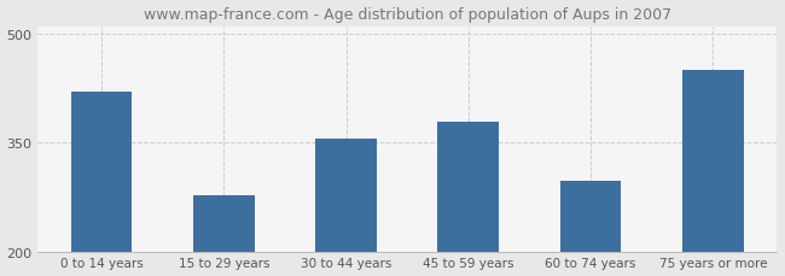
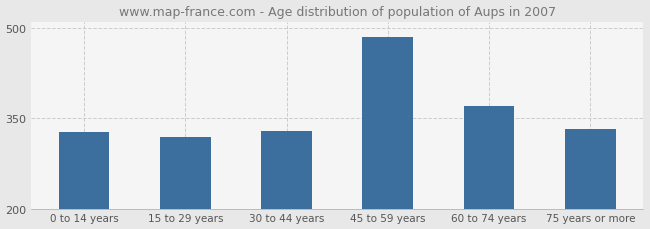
0 to 14 years: 420 -> 327
15 to 29 years: 278 -> 319
30 to 44 years: 356 -> 330
45 to 59 years: 378 -> 484
60 to 74 years: 298 -> 371
75 years or more: 450 -> 333
